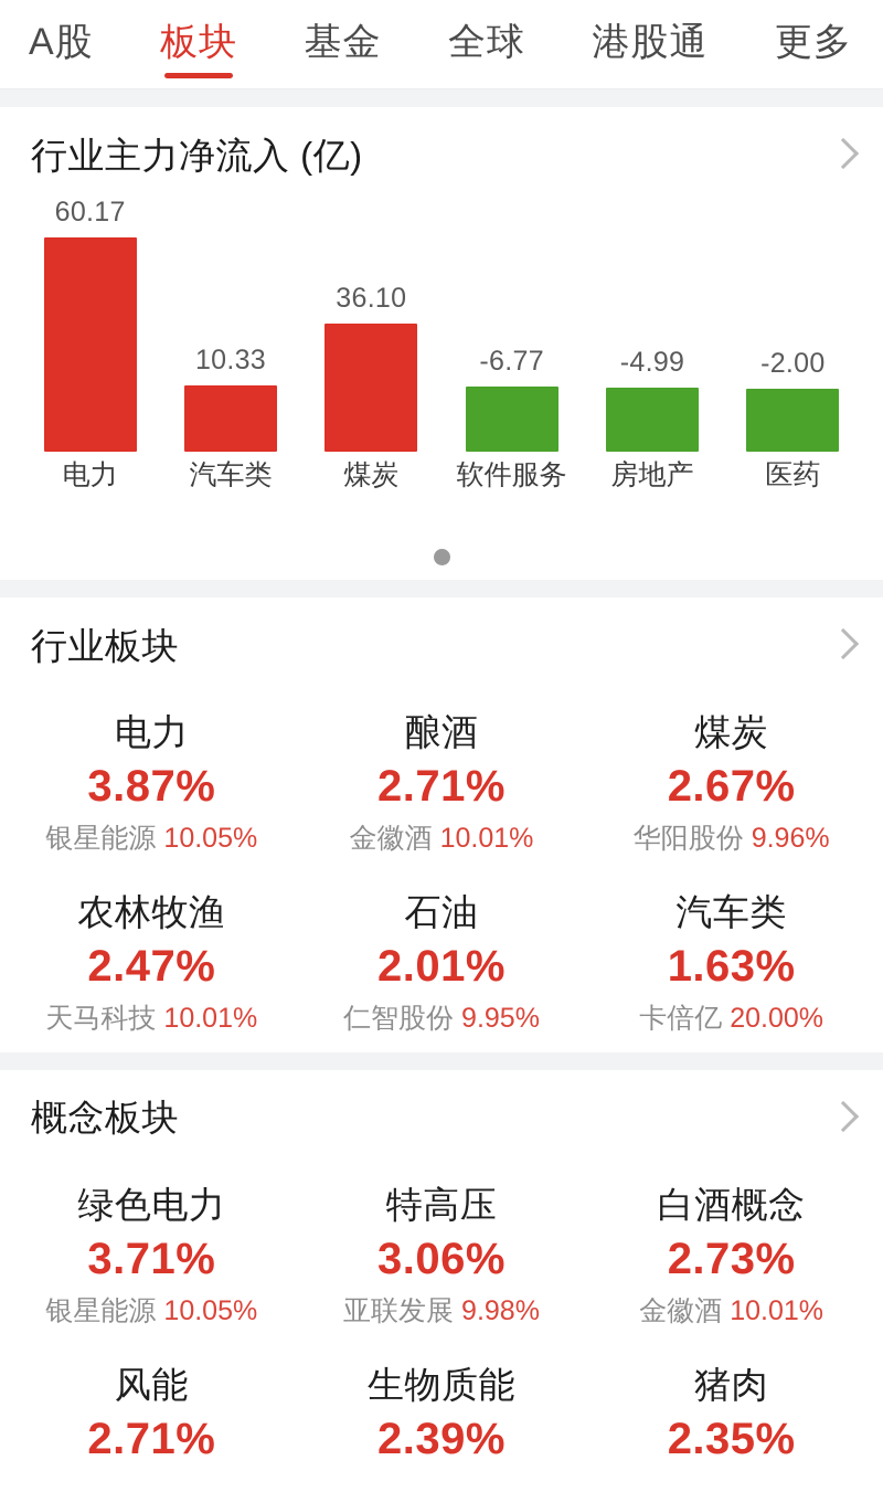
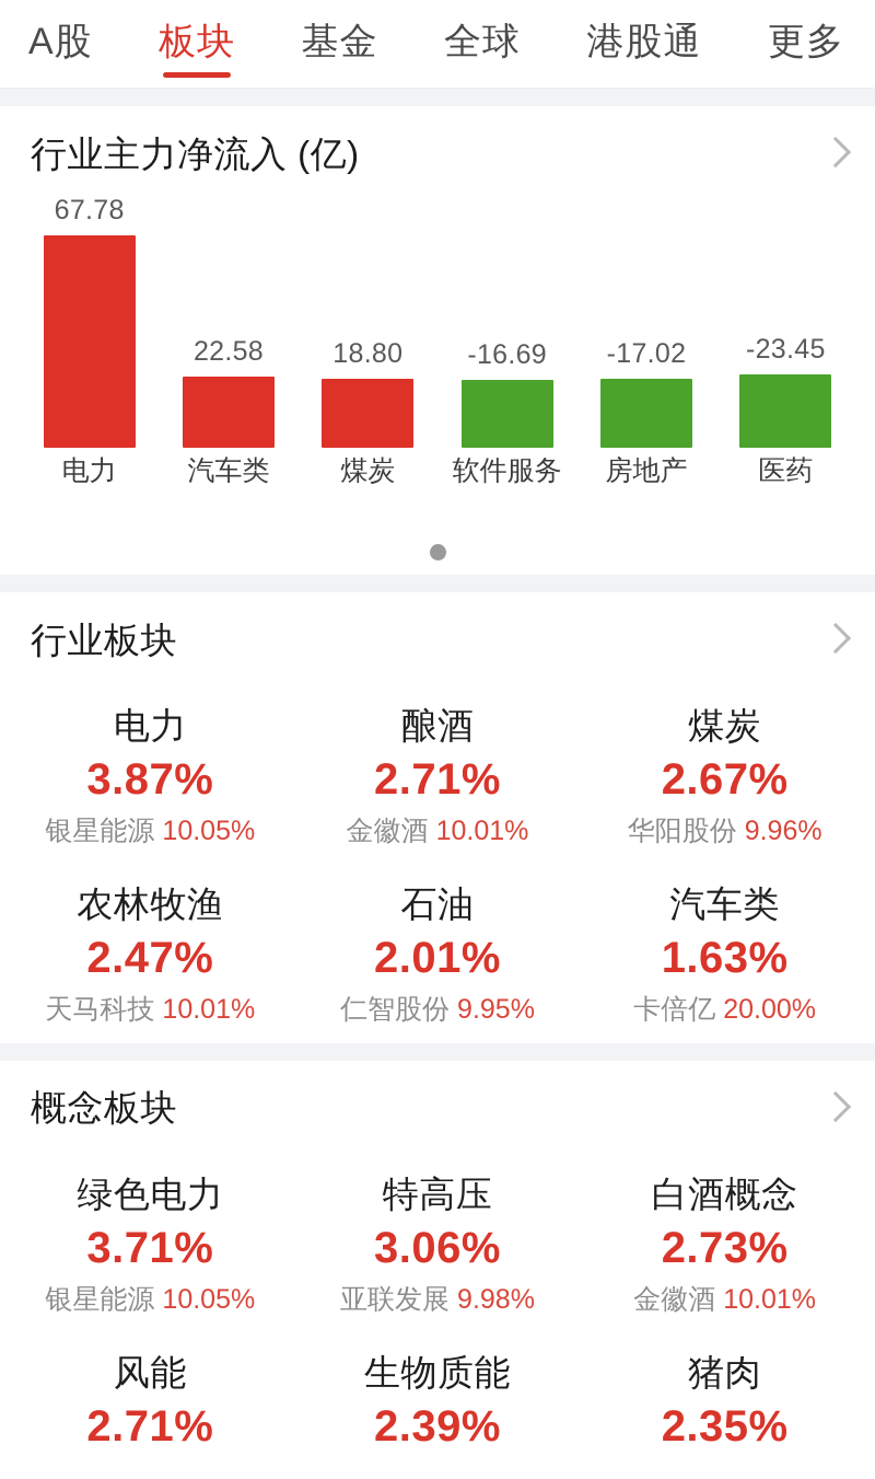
电力: 60.17 -> 67.78
汽车类: 10.33 -> 22.58
煤炭: 36.10 -> 18.80
软件服务: -6.77 -> -16.69
房地产: -4.99 -> -17.02
医药: -2.00 -> -23.45
